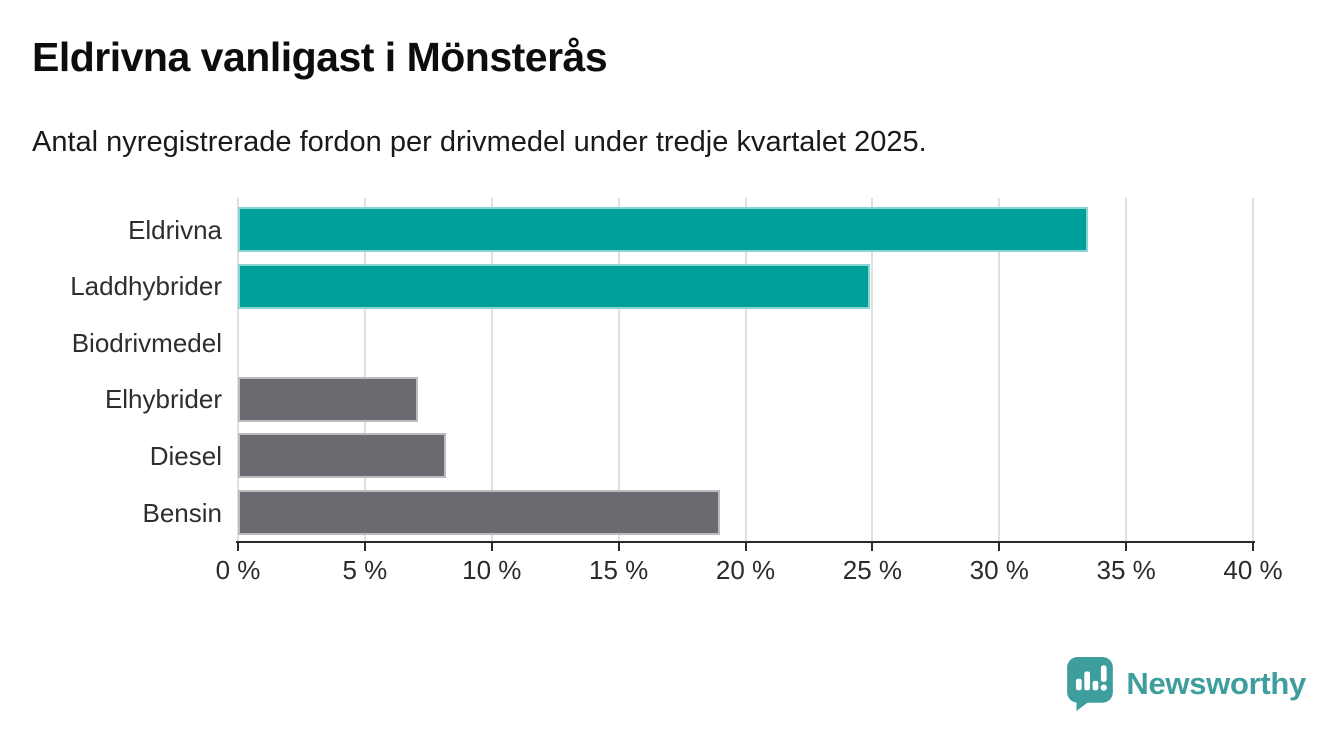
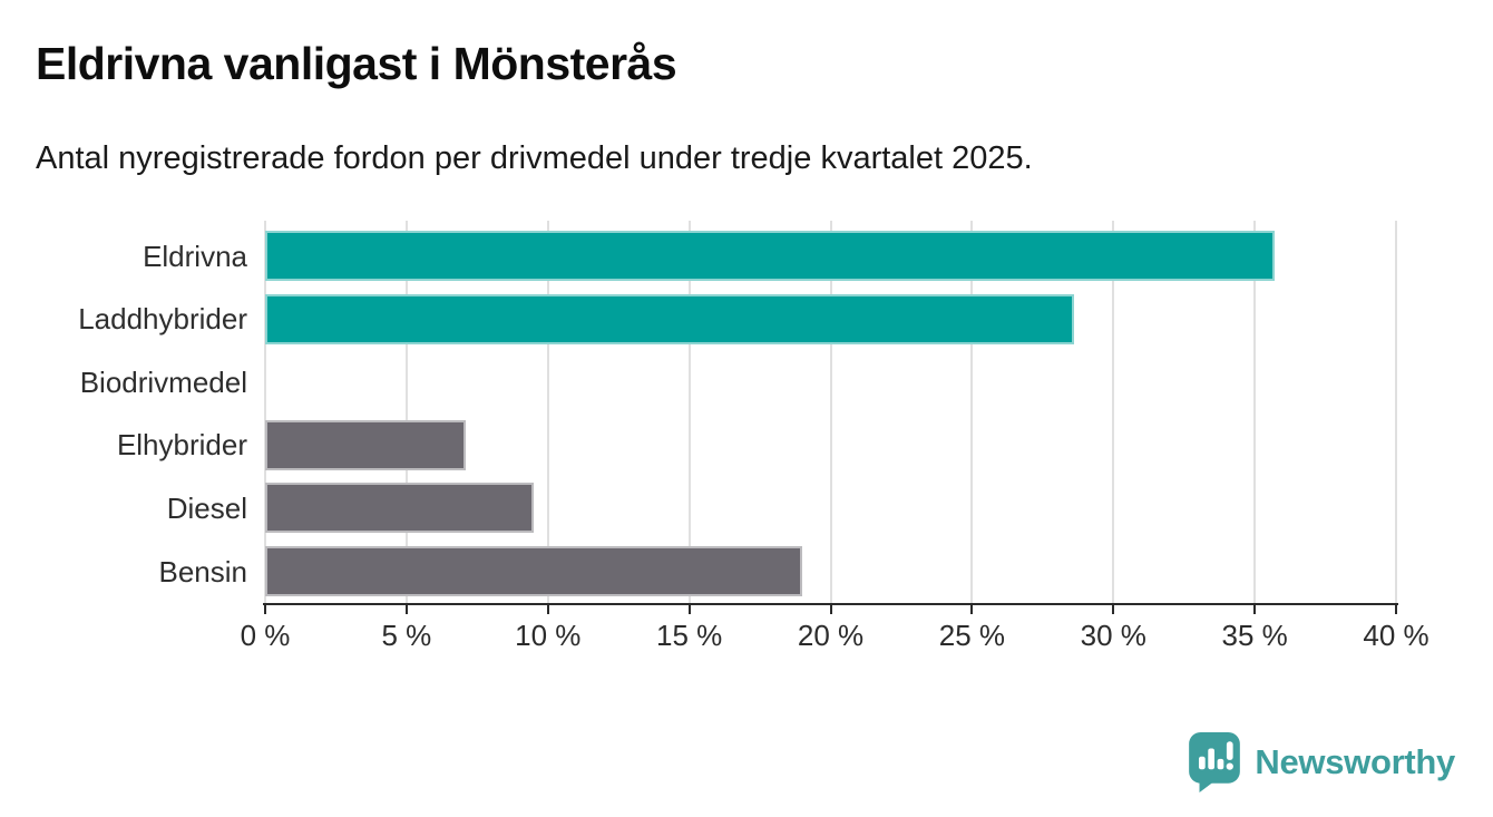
Eldrivna: 33.5% -> 35.7%
Laddhybrider: 24.9% -> 28.6%
Diesel: 8.2% -> 9.5%
